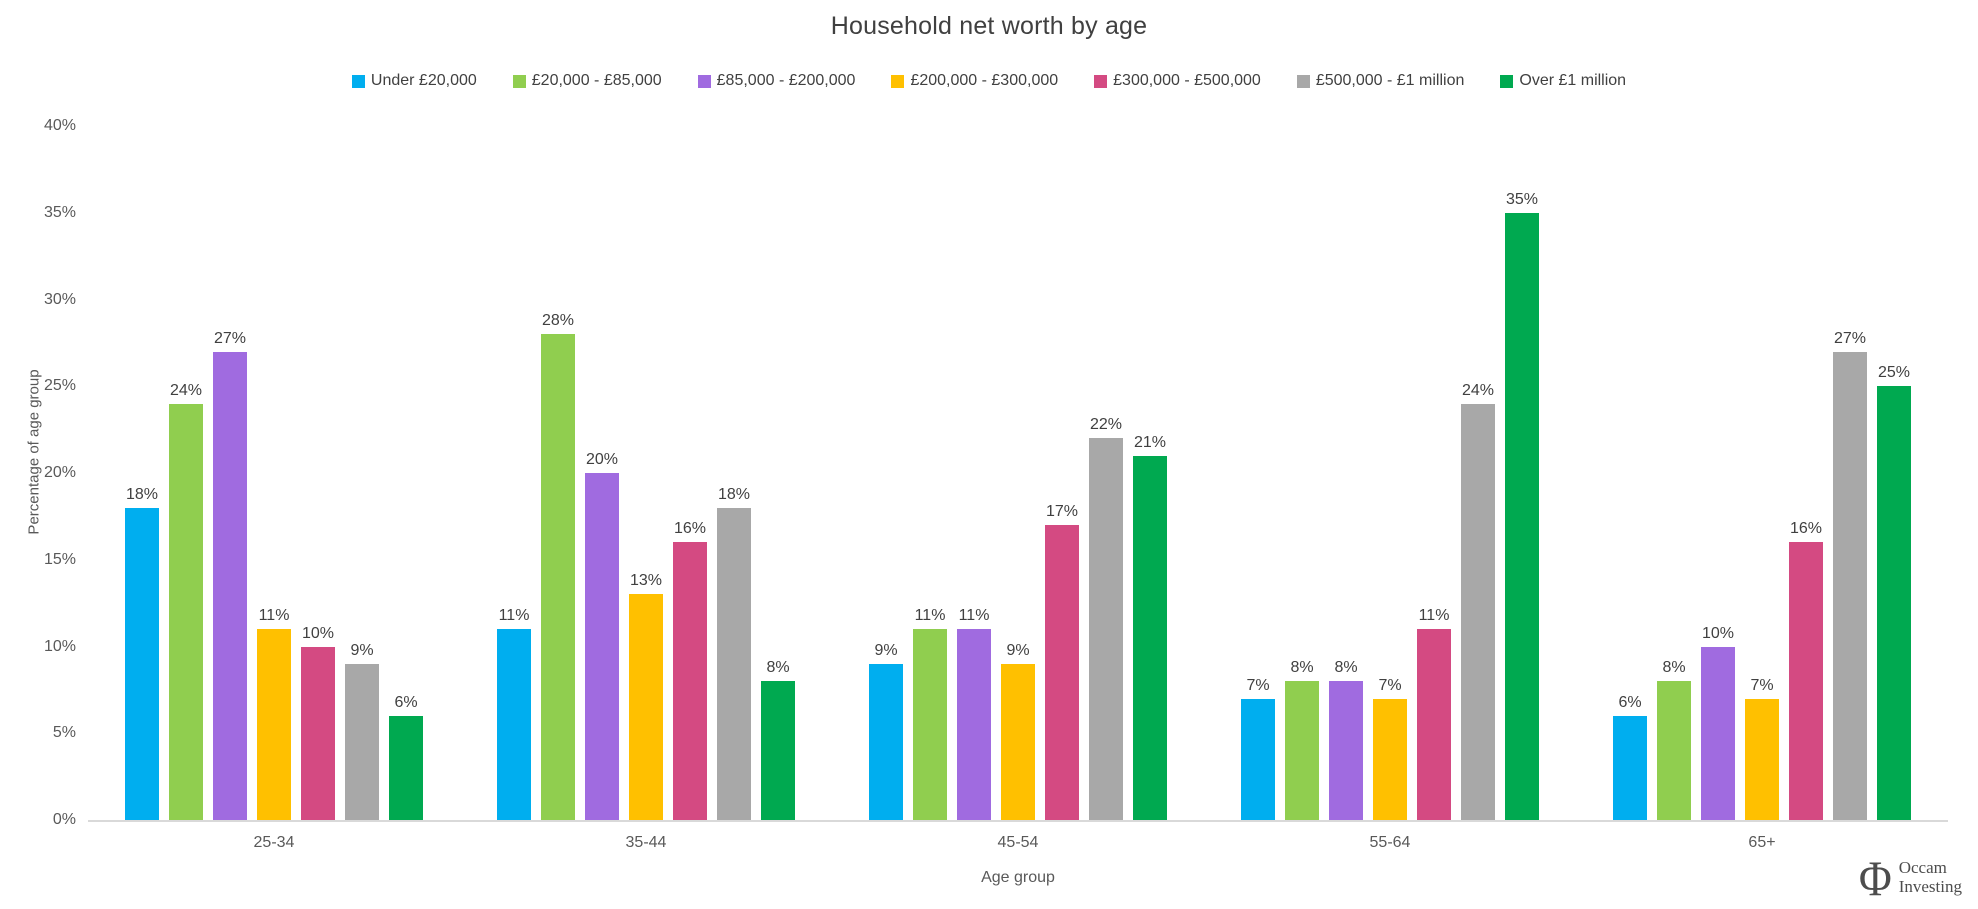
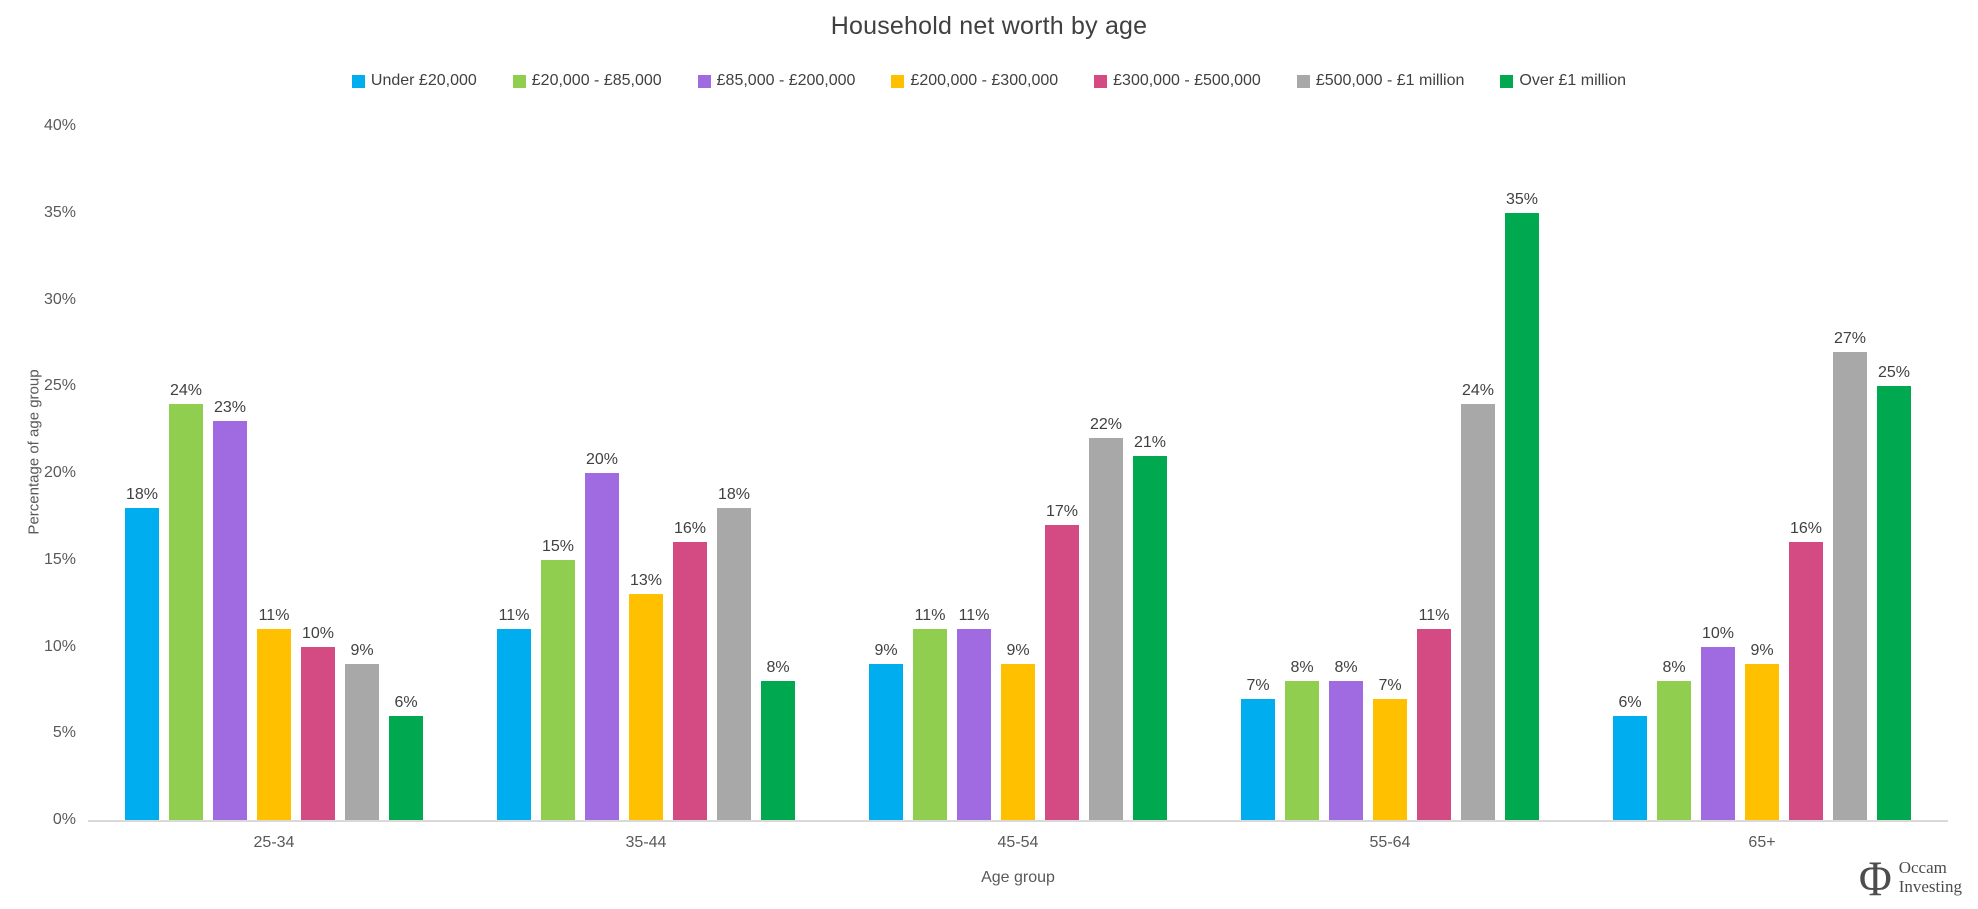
£85,000 - £200,000/25-34: 27% -> 23%
£20,000 - £85,000/35-44: 28% -> 15%
£200,000 - £300,000/65+: 7% -> 9%
